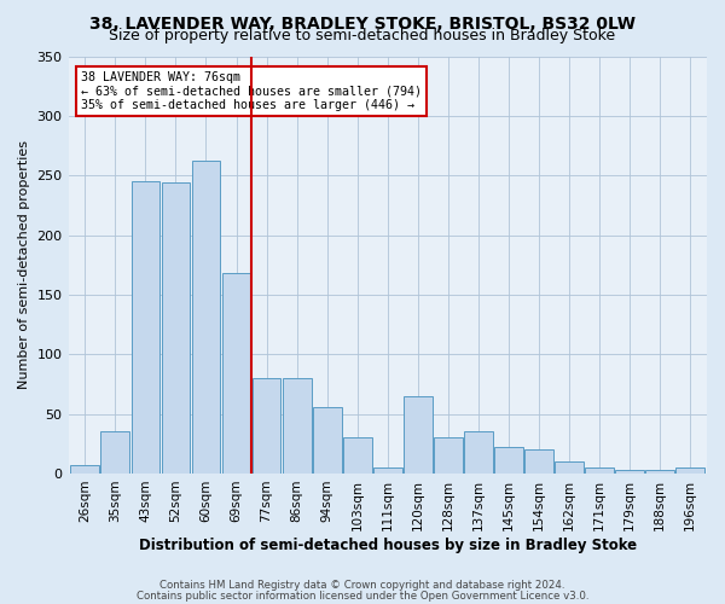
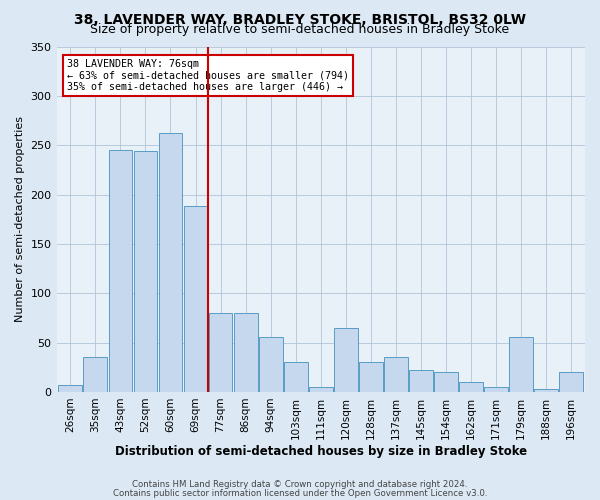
69sqm: 168 -> 188
179sqm: 3 -> 56
196sqm: 5 -> 20
